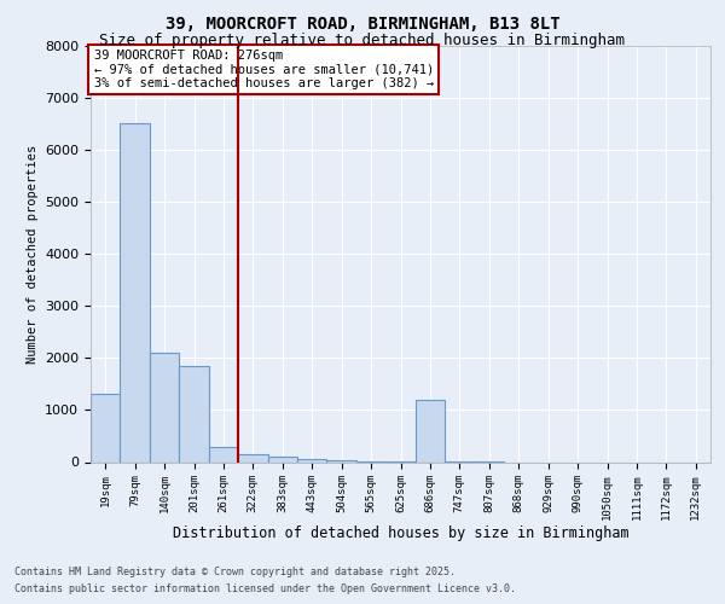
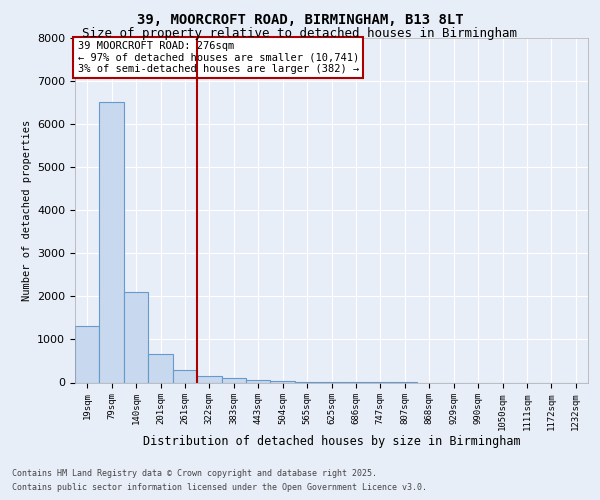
201sqm: 1850 -> 650
686sqm: 1200 -> 0
